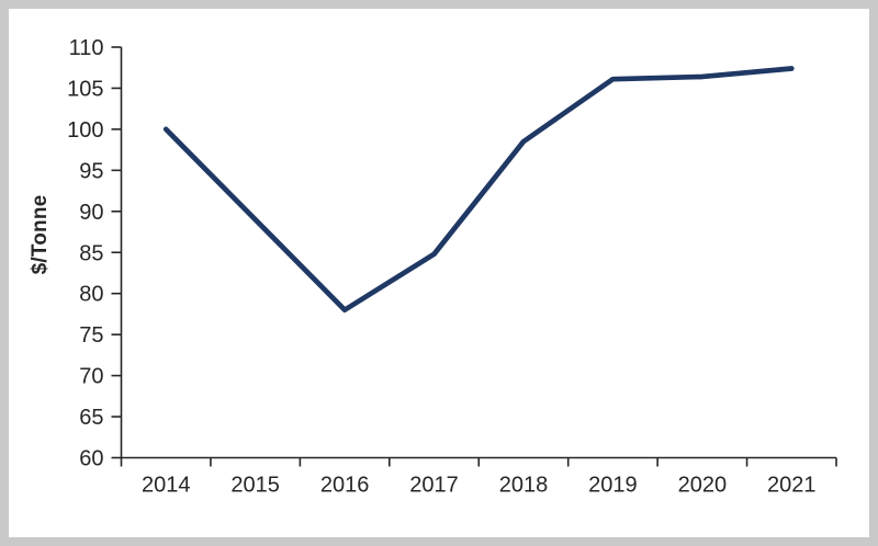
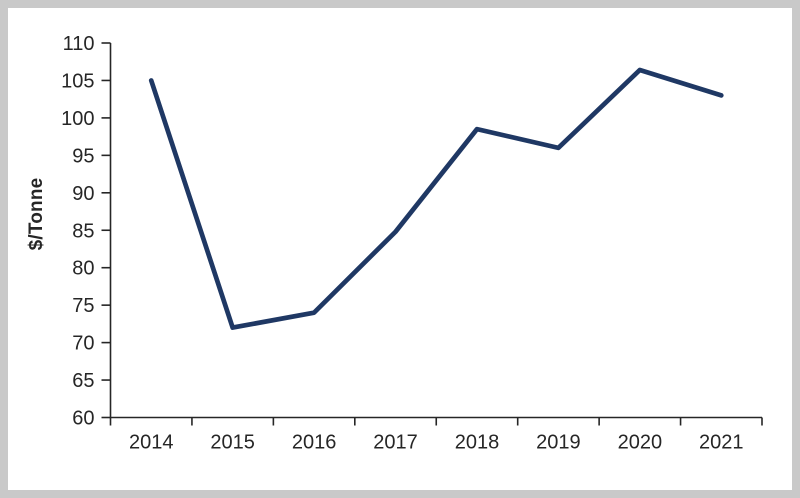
2014: 100 -> 105
2015: 89 -> 72
2016: 78 -> 74
2019: 106 -> 96
2021: 107 -> 103
